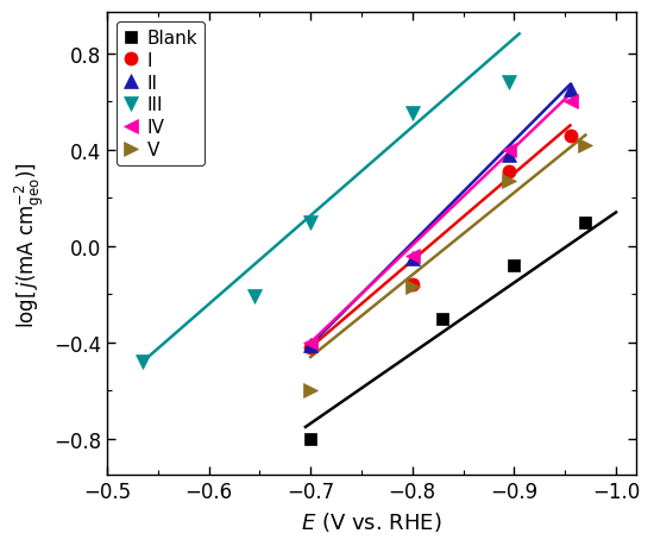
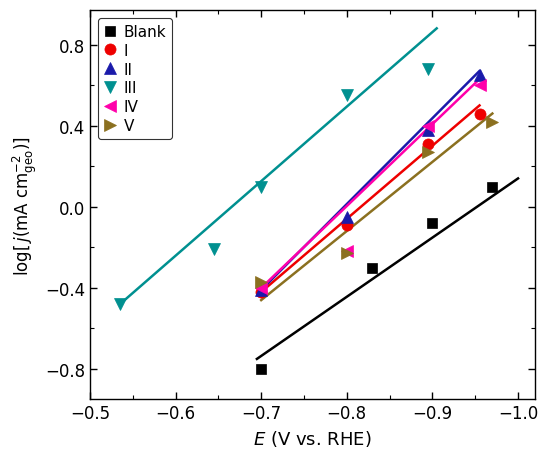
V/−0.7: -0.60 -> -0.37
I/−0.8: -0.16 -> -0.09
IV/−0.8: -0.04 -> -0.22
V/−0.8: -0.17 -> -0.23
